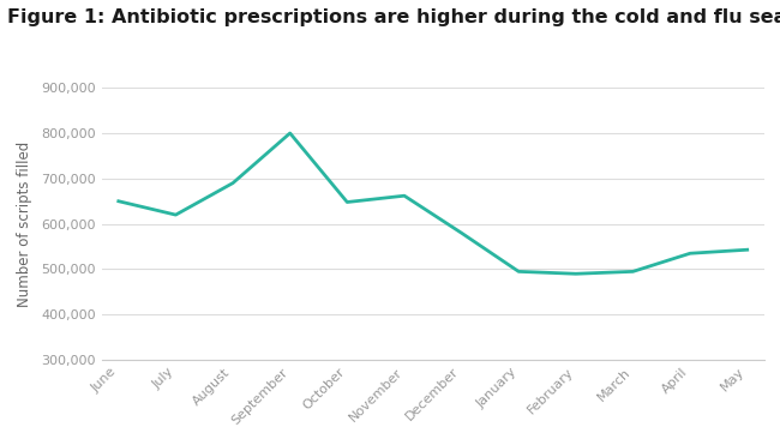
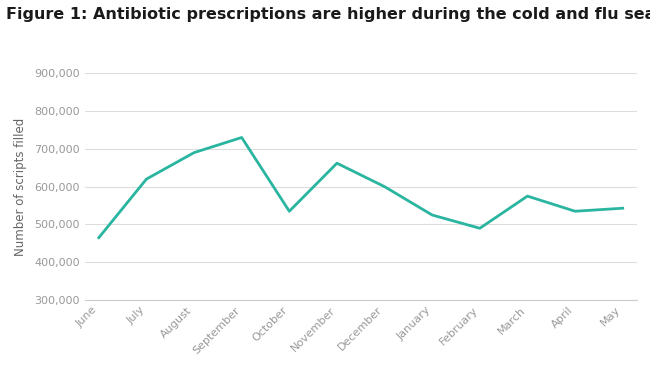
June: 650,000 -> 465,000
September: 800,000 -> 730,000
October: 648,000 -> 535,000
December: 580,000 -> 600,000
January: 495,000 -> 525,000
March: 495,000 -> 575,000
